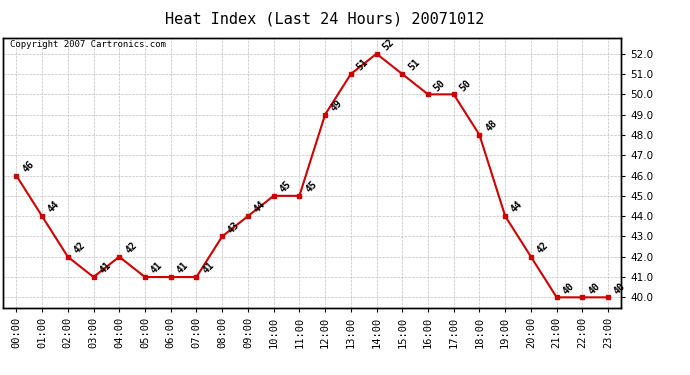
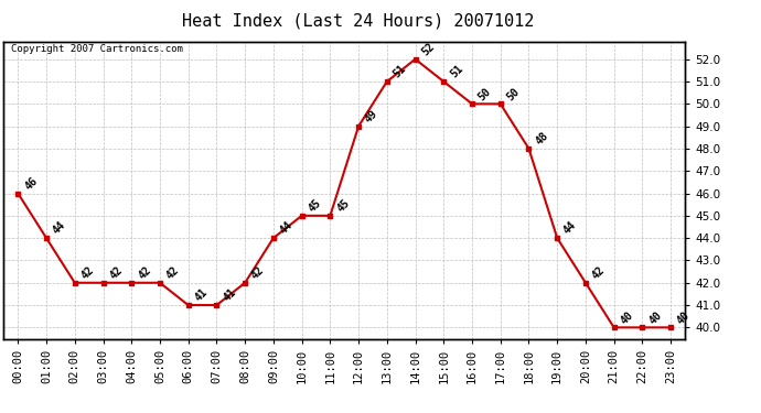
03:00: 41 -> 42
05:00: 41 -> 42
08:00: 43 -> 42
